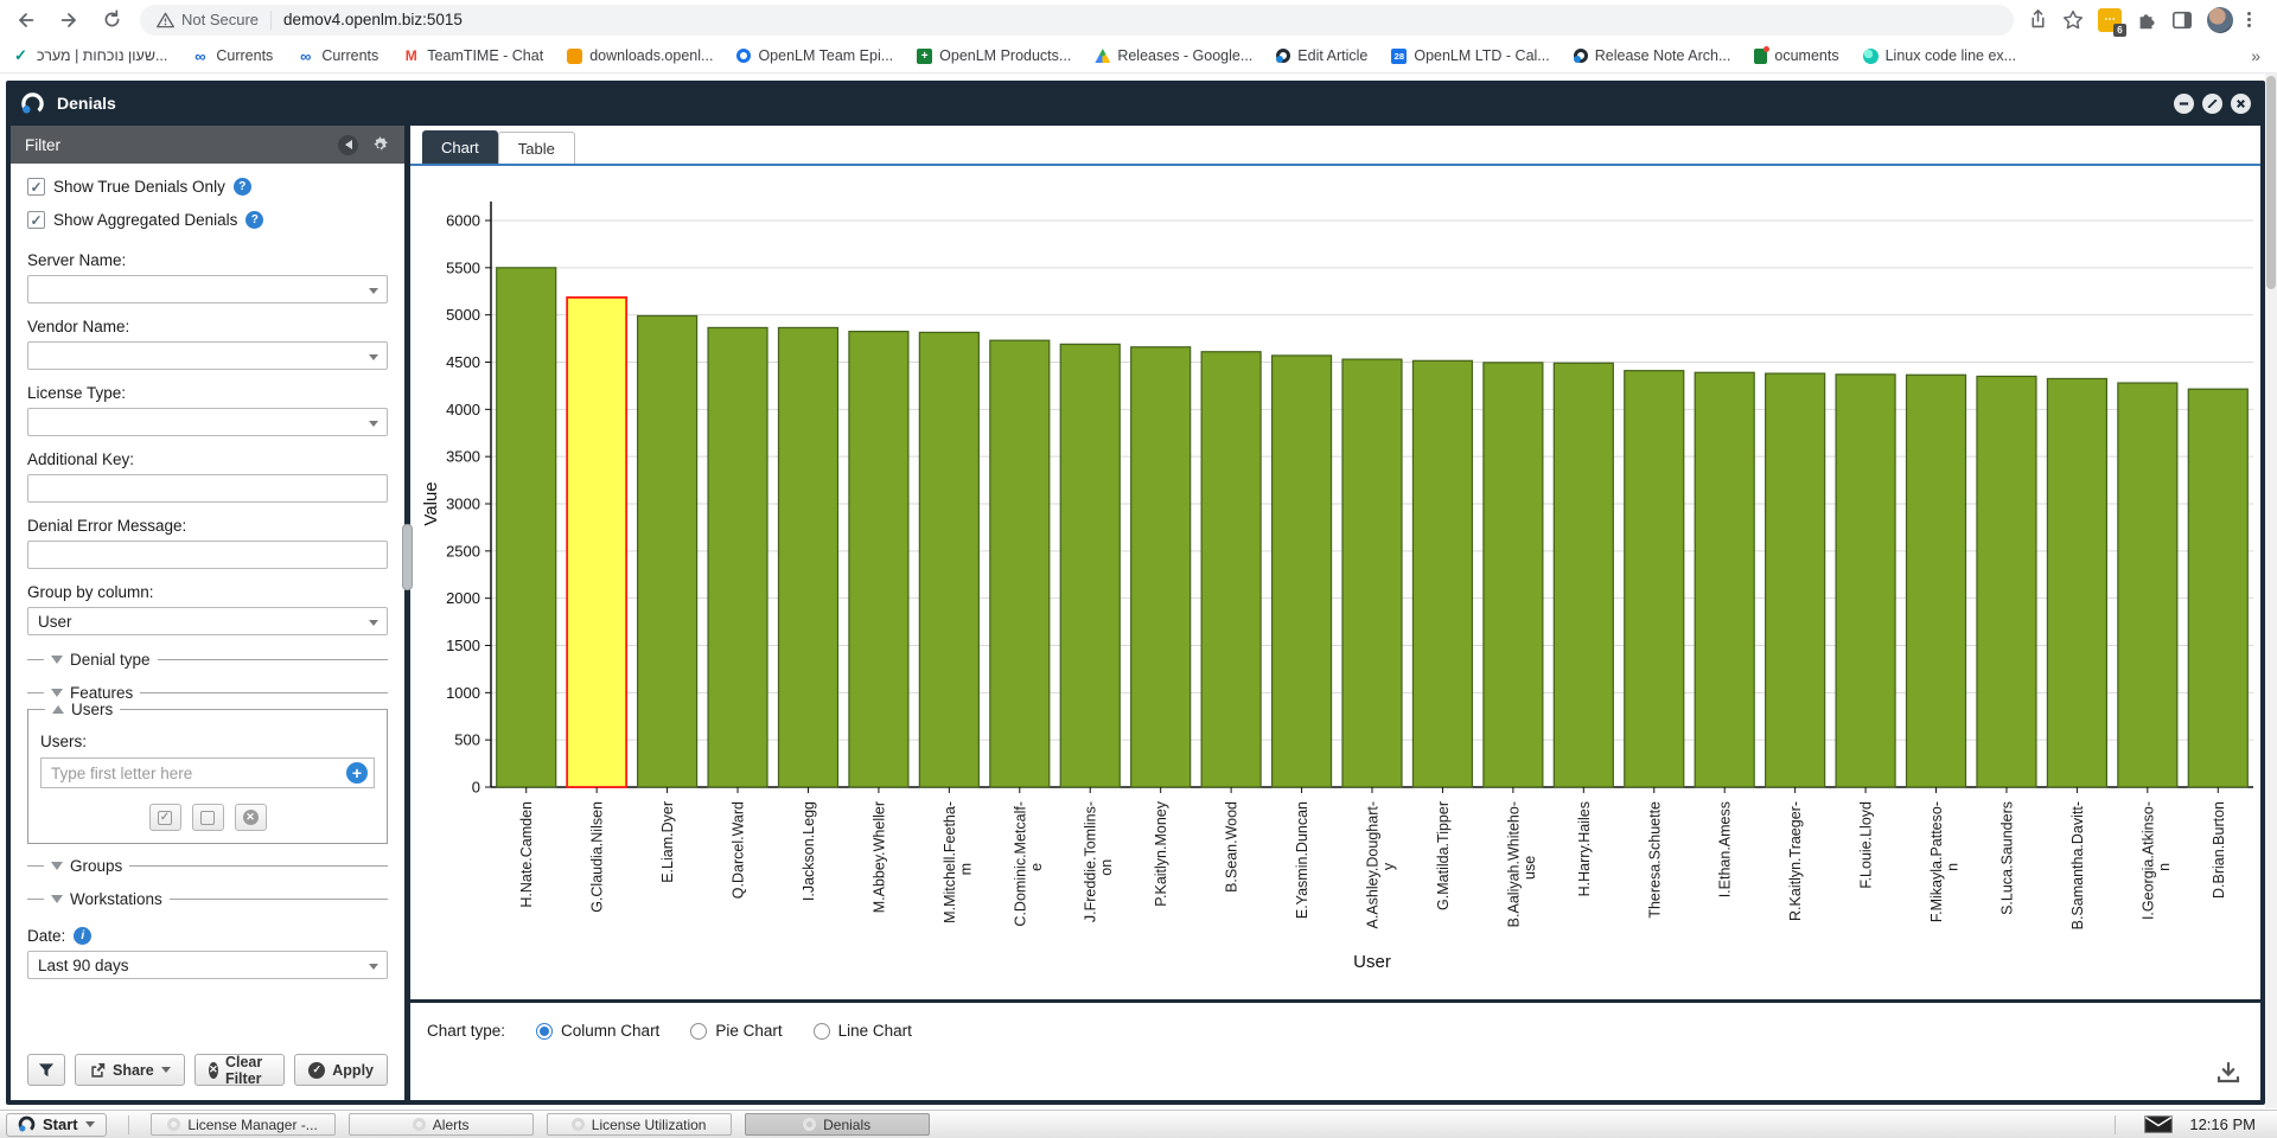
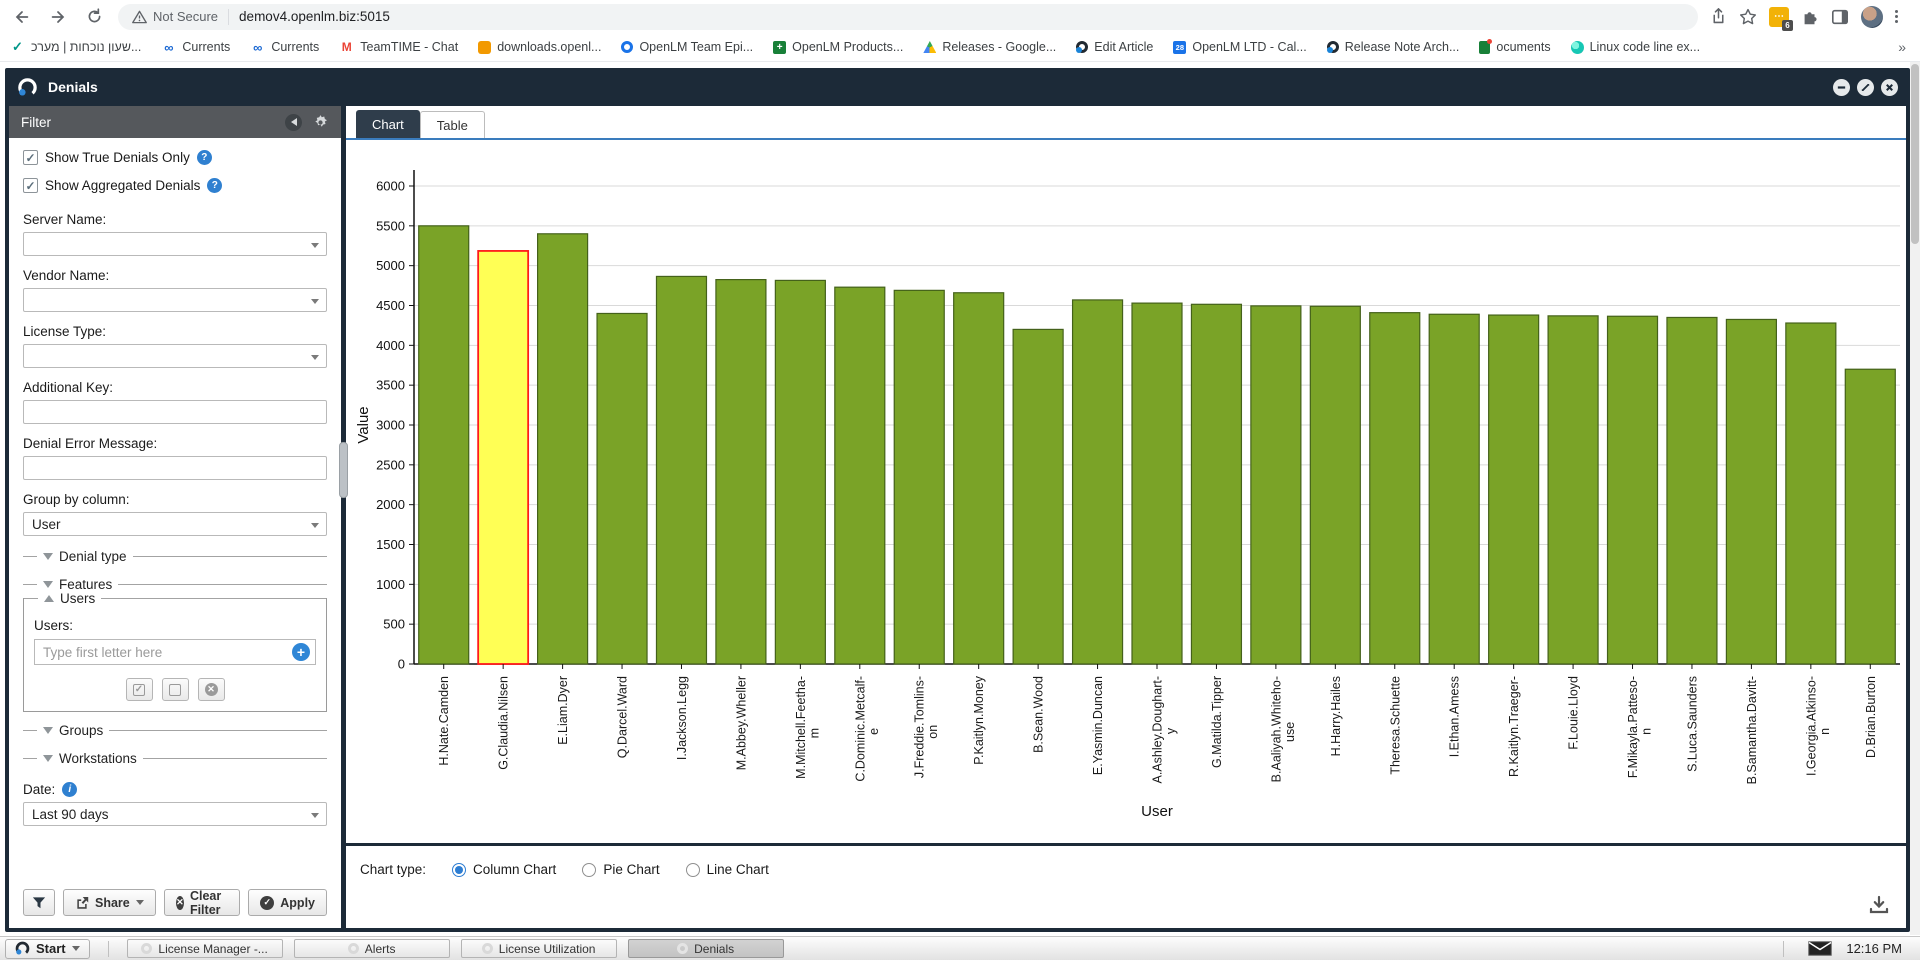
E.Liam.Dyer: 5000 -> 5400
Q.Darcel.Ward: 4900 -> 4400
B.Sean.Wood: 4600 -> 4200
D.Brian.Burton: 4200 -> 3700
